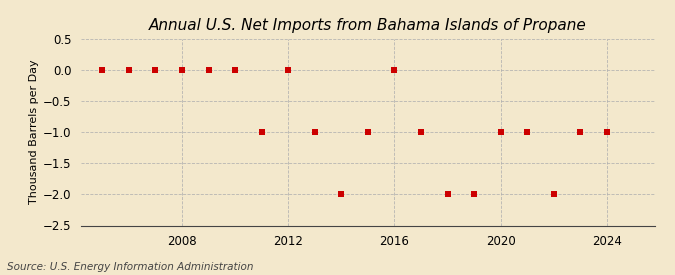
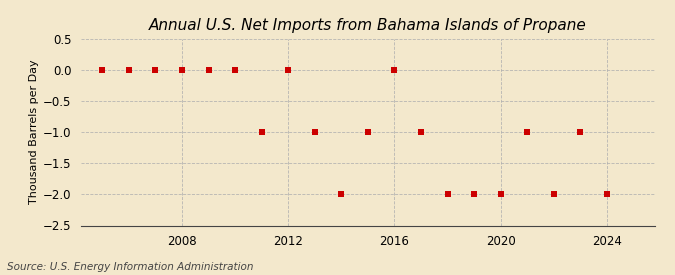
2020: -1 -> -2
2024: -1 -> -2
